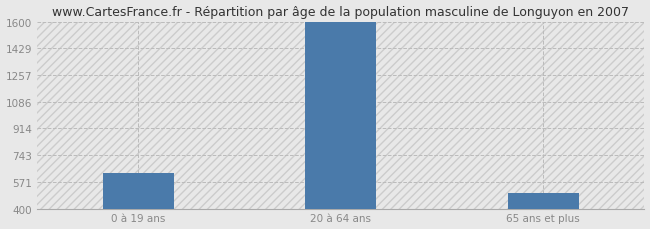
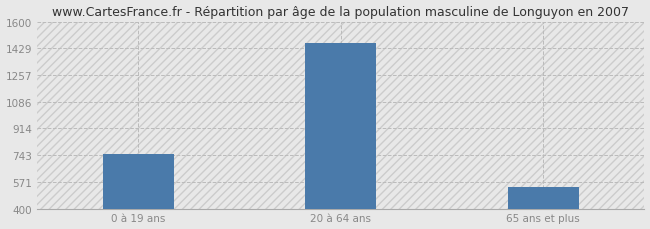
0 à 19 ans: 630 -> 750
20 à 64 ans: 1600 -> 1460
65 ans et plus: 500 -> 540
